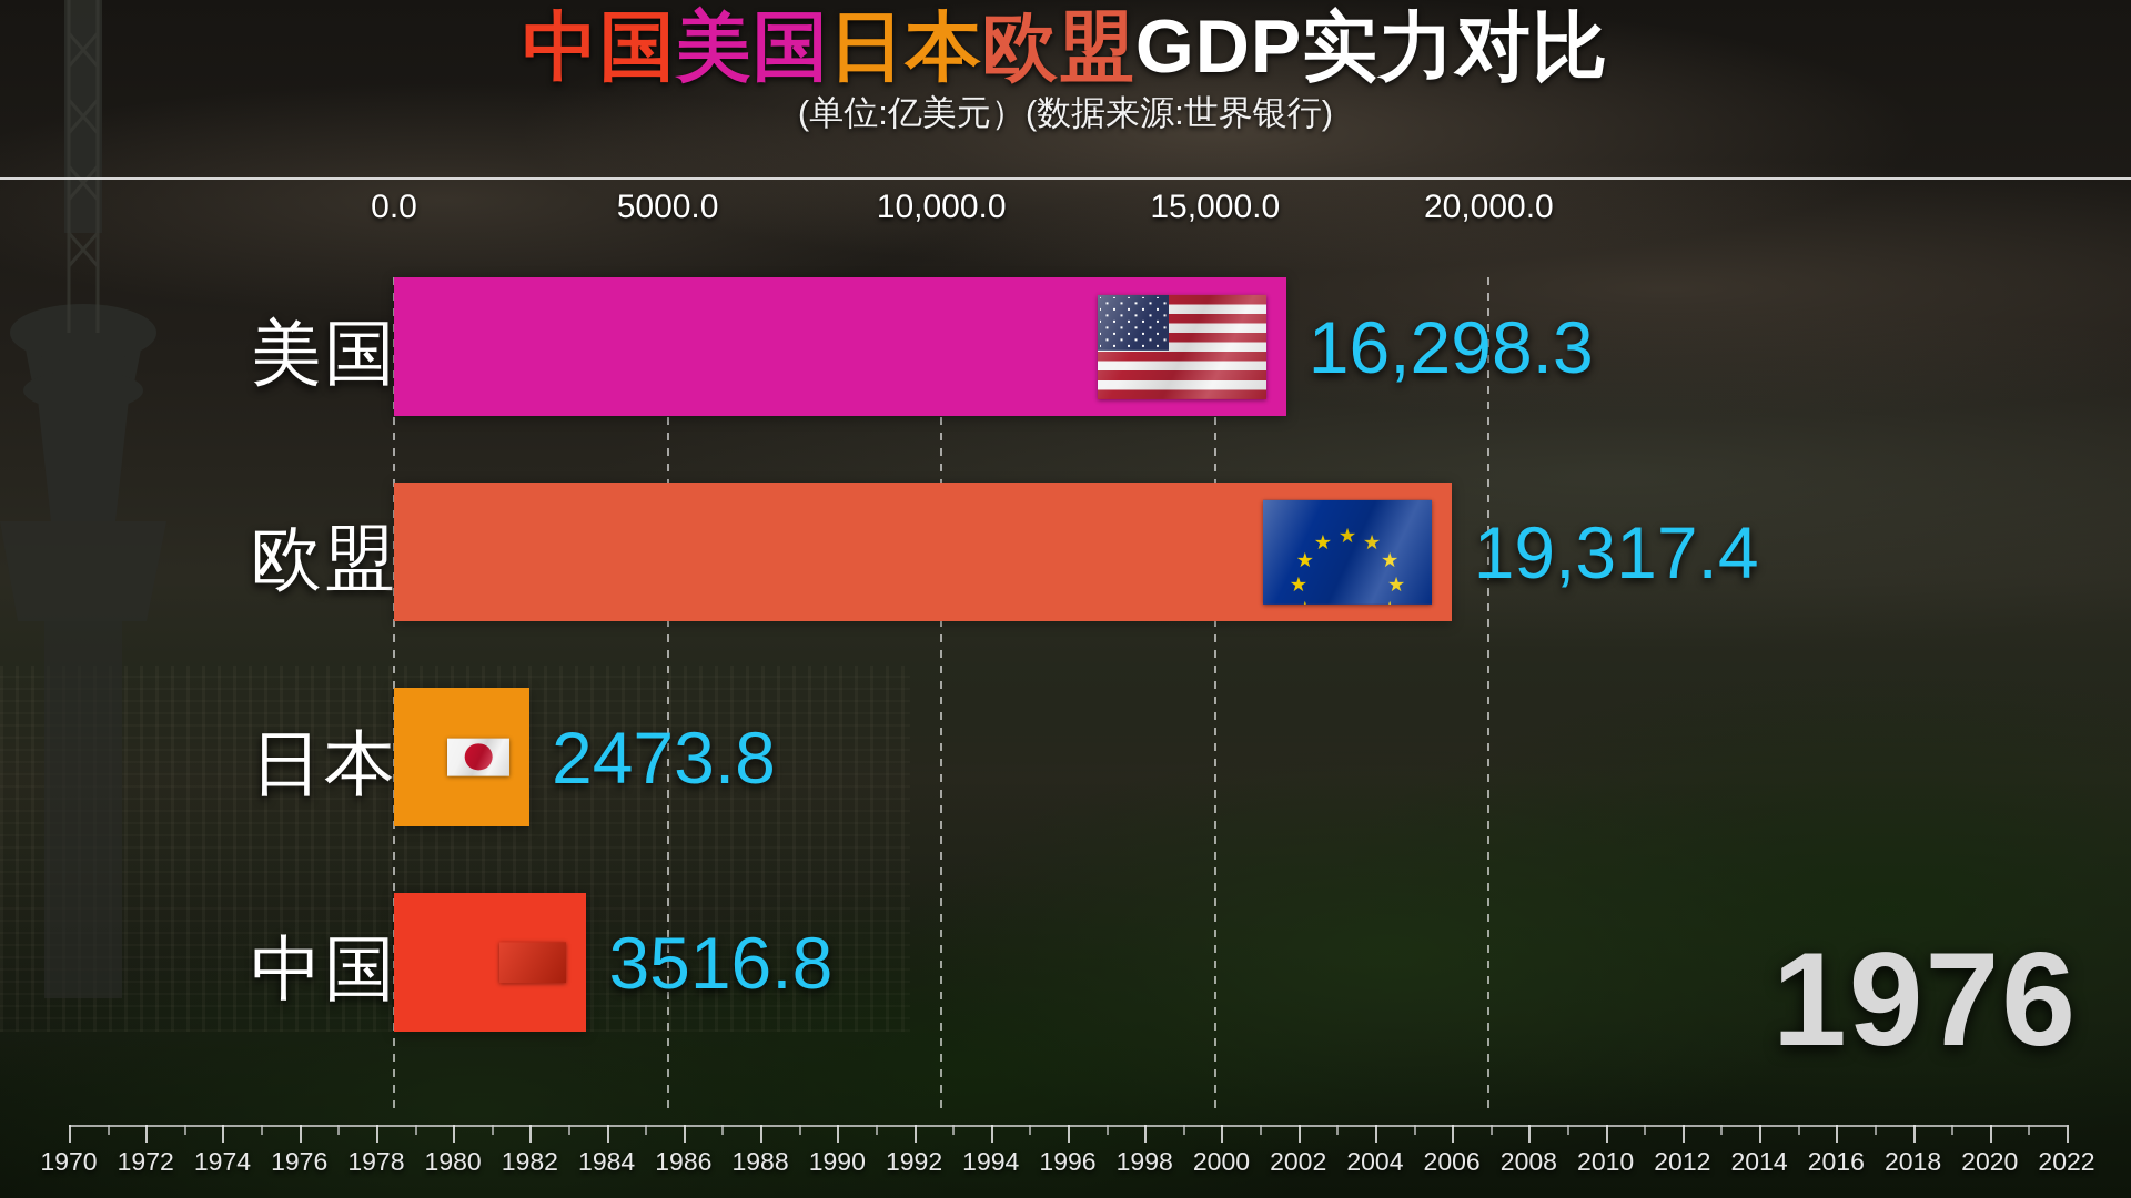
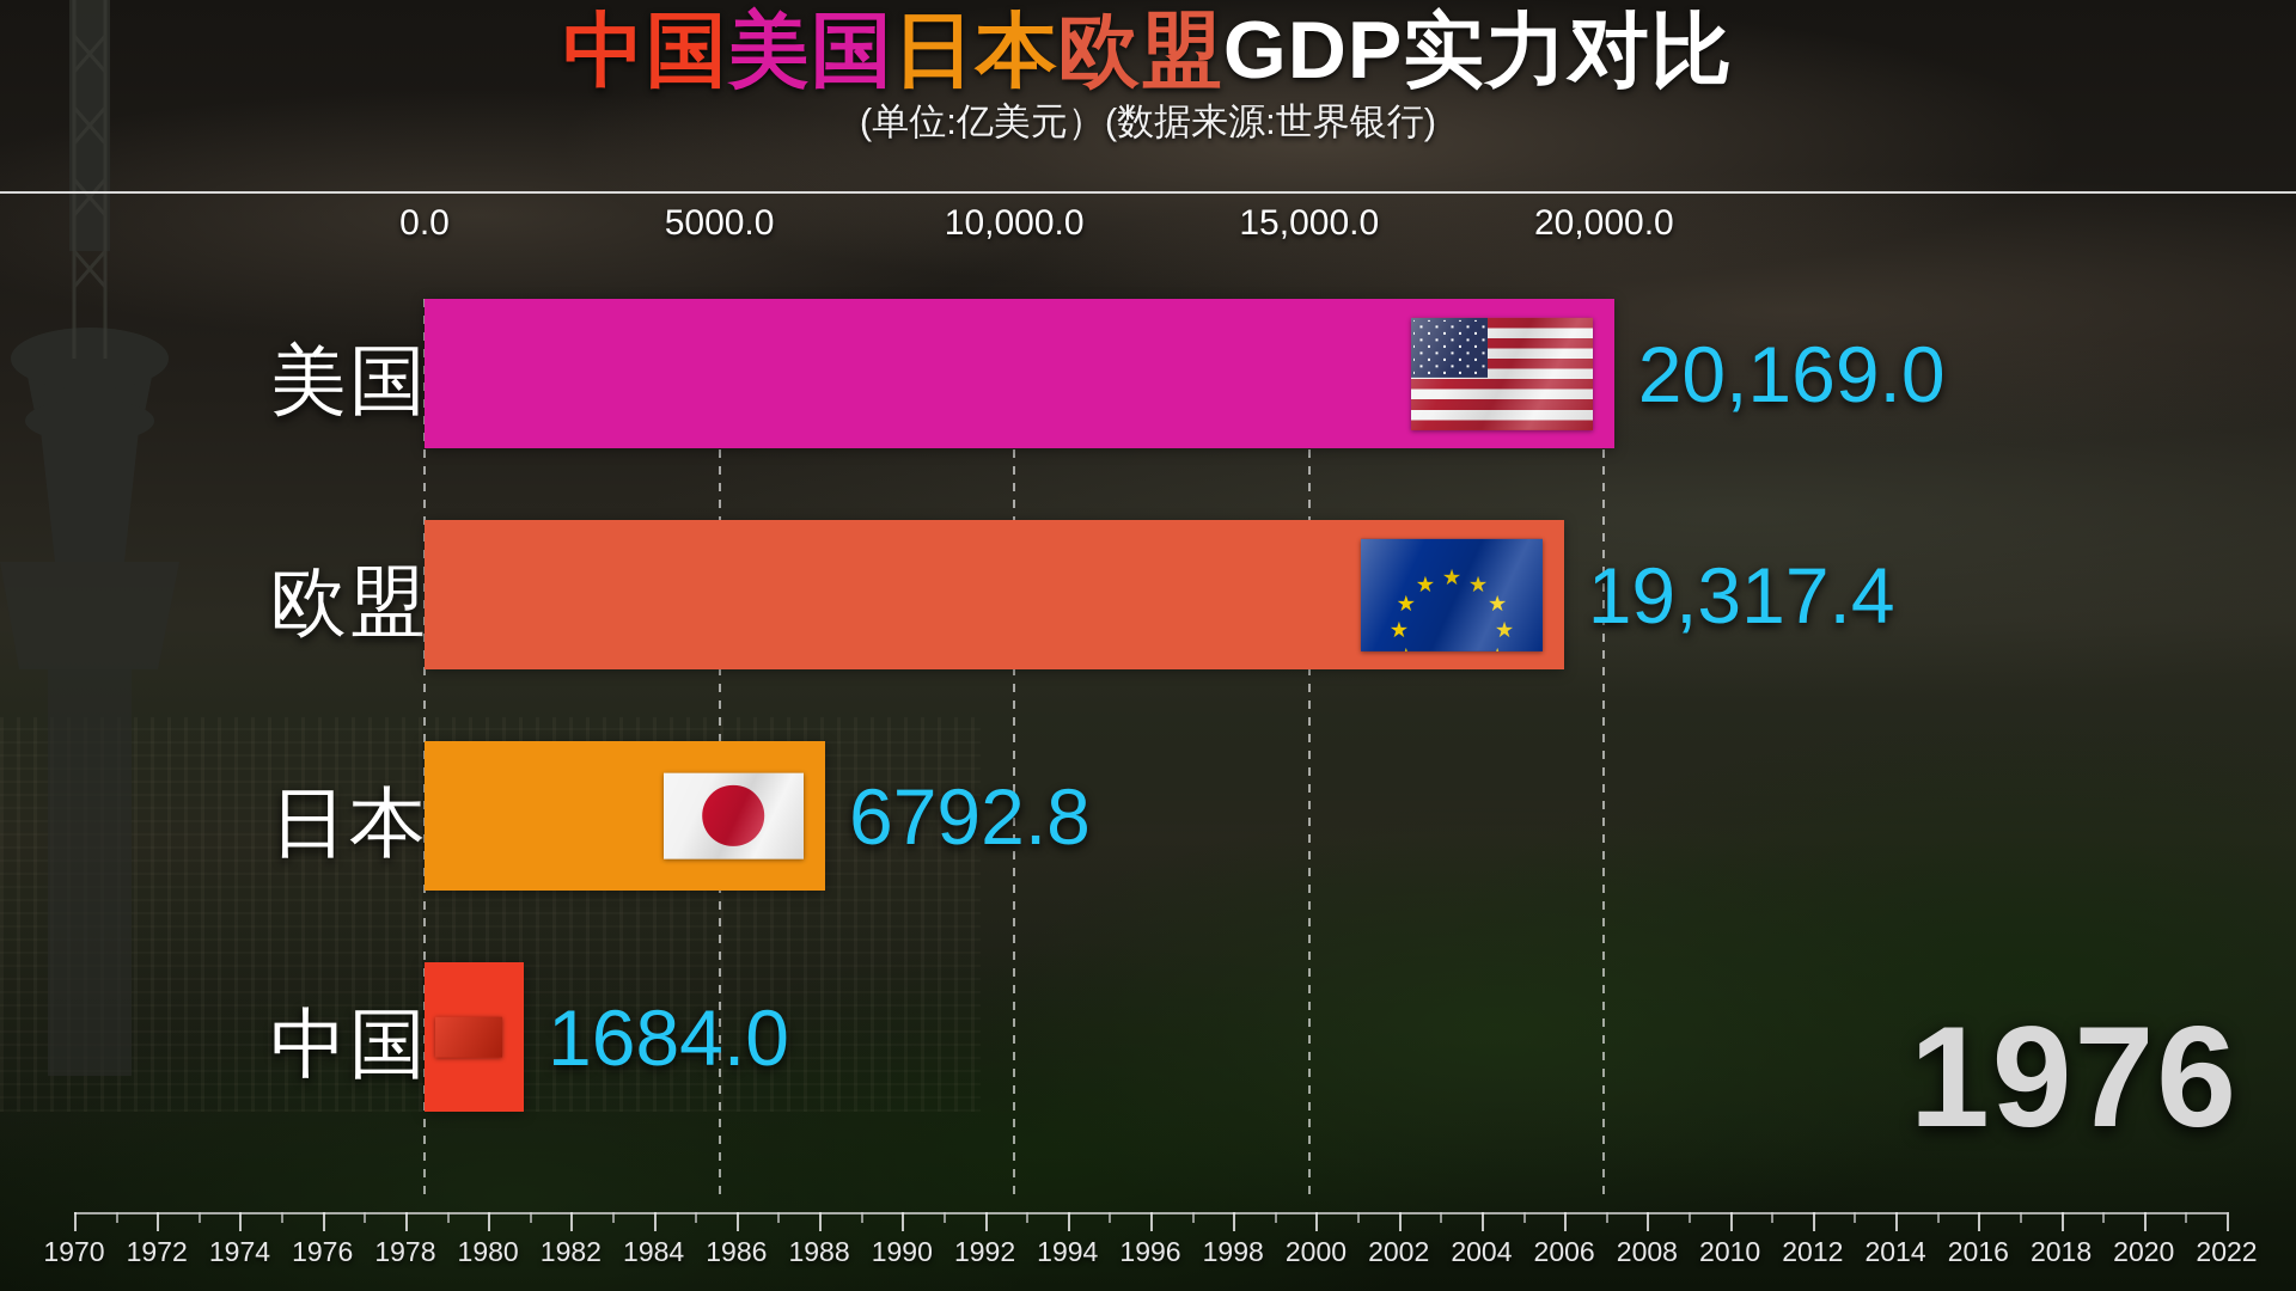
美国: 16,298.3 -> 20,169.0
日本: 2473.8 -> 6792.8
中国: 3516.8 -> 1684.0
